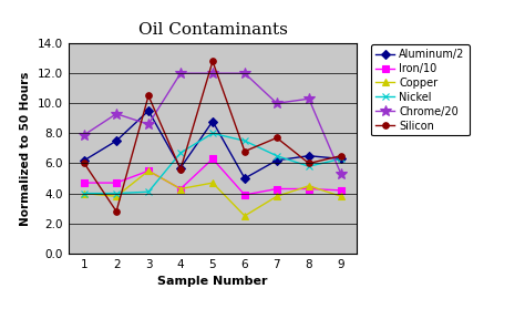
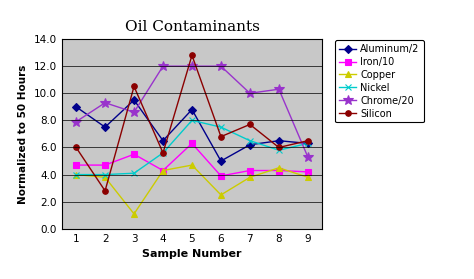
Aluminum/2/1: 6.2 -> 9.0
Copper/3: 5.5 -> 1.1
Aluminum/2/4: 5.7 -> 6.5
Nickel/4: 6.7 -> 5.6
